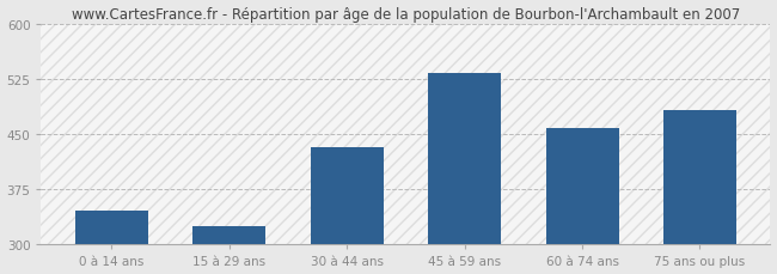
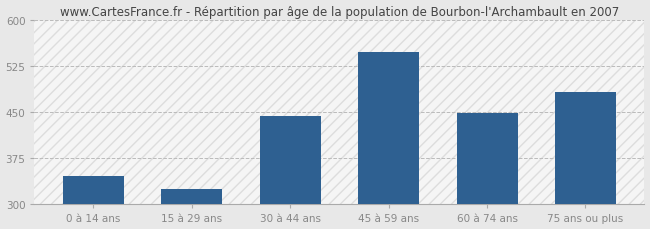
30 à 44 ans: 432 -> 444
45 à 59 ans: 533 -> 548
60 à 74 ans: 458 -> 448
